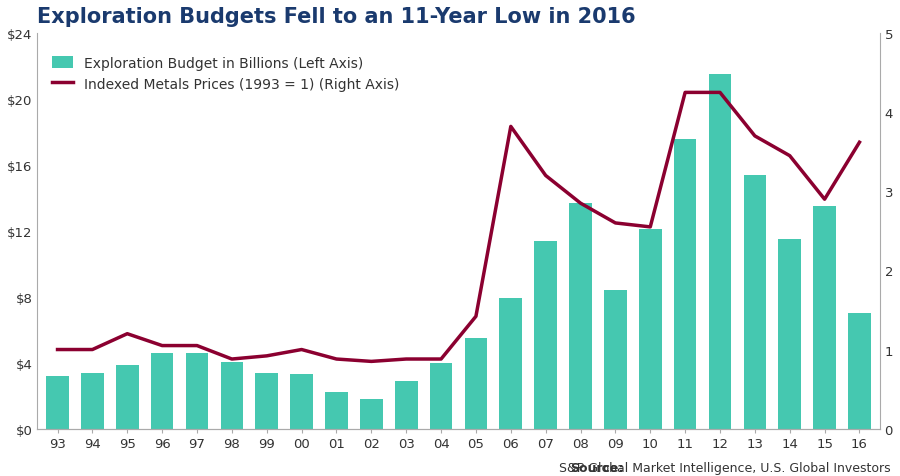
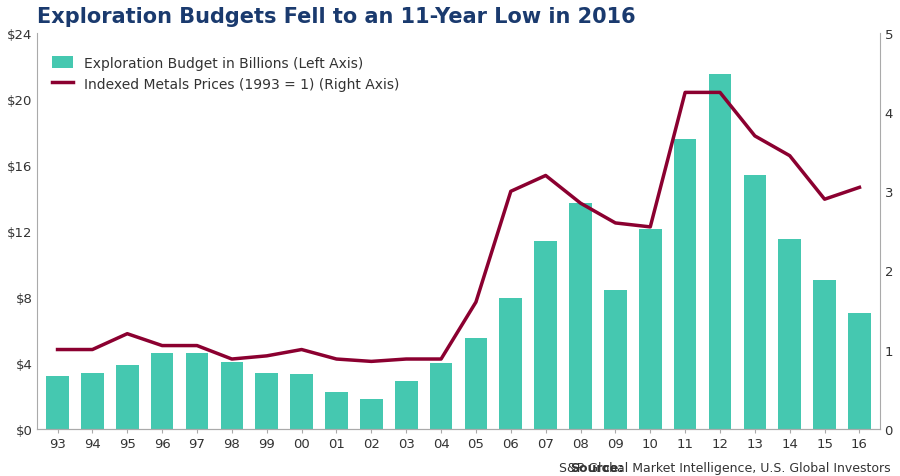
Indexed Metals Prices (1993 = 1) (Right Axis)/05: 1.42 -> 1.60
Indexed Metals Prices (1993 = 1) (Right Axis)/06: 3.82 -> 3.00
Exploration Budget in Billions (Left Axis)/15: $13.5 -> $9.0
Indexed Metals Prices (1993 = 1) (Right Axis)/16: 3.62 -> 3.05
